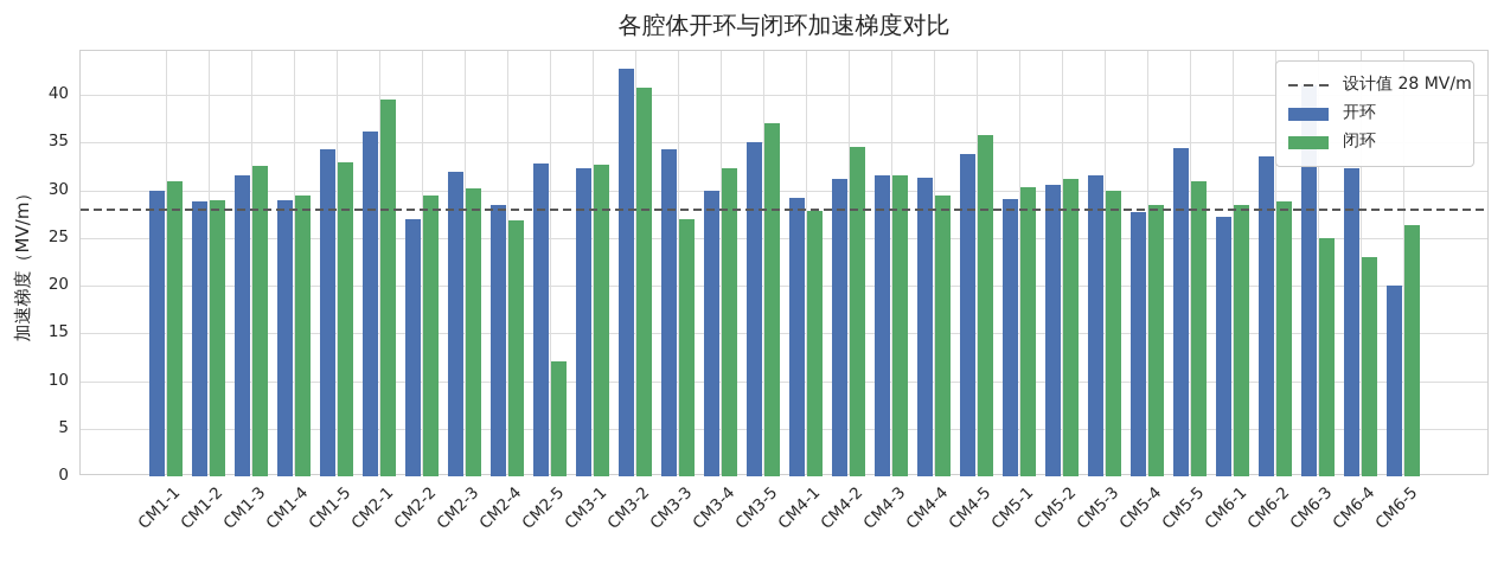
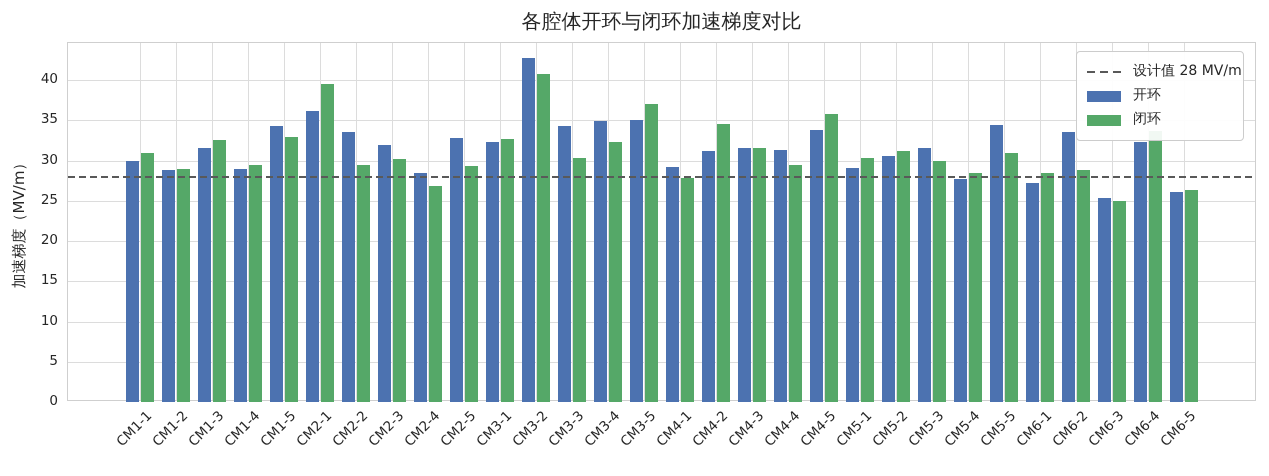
开环/CM2-2: 27 -> 34
闭环/CM2-5: 12 -> 29
闭环/CM3-3: 27 -> 30
开环/CM3-4: 30 -> 35
开环/CM6-3: 41 -> 25
闭环/CM6-4: 23 -> 34
开环/CM6-5: 20 -> 26
